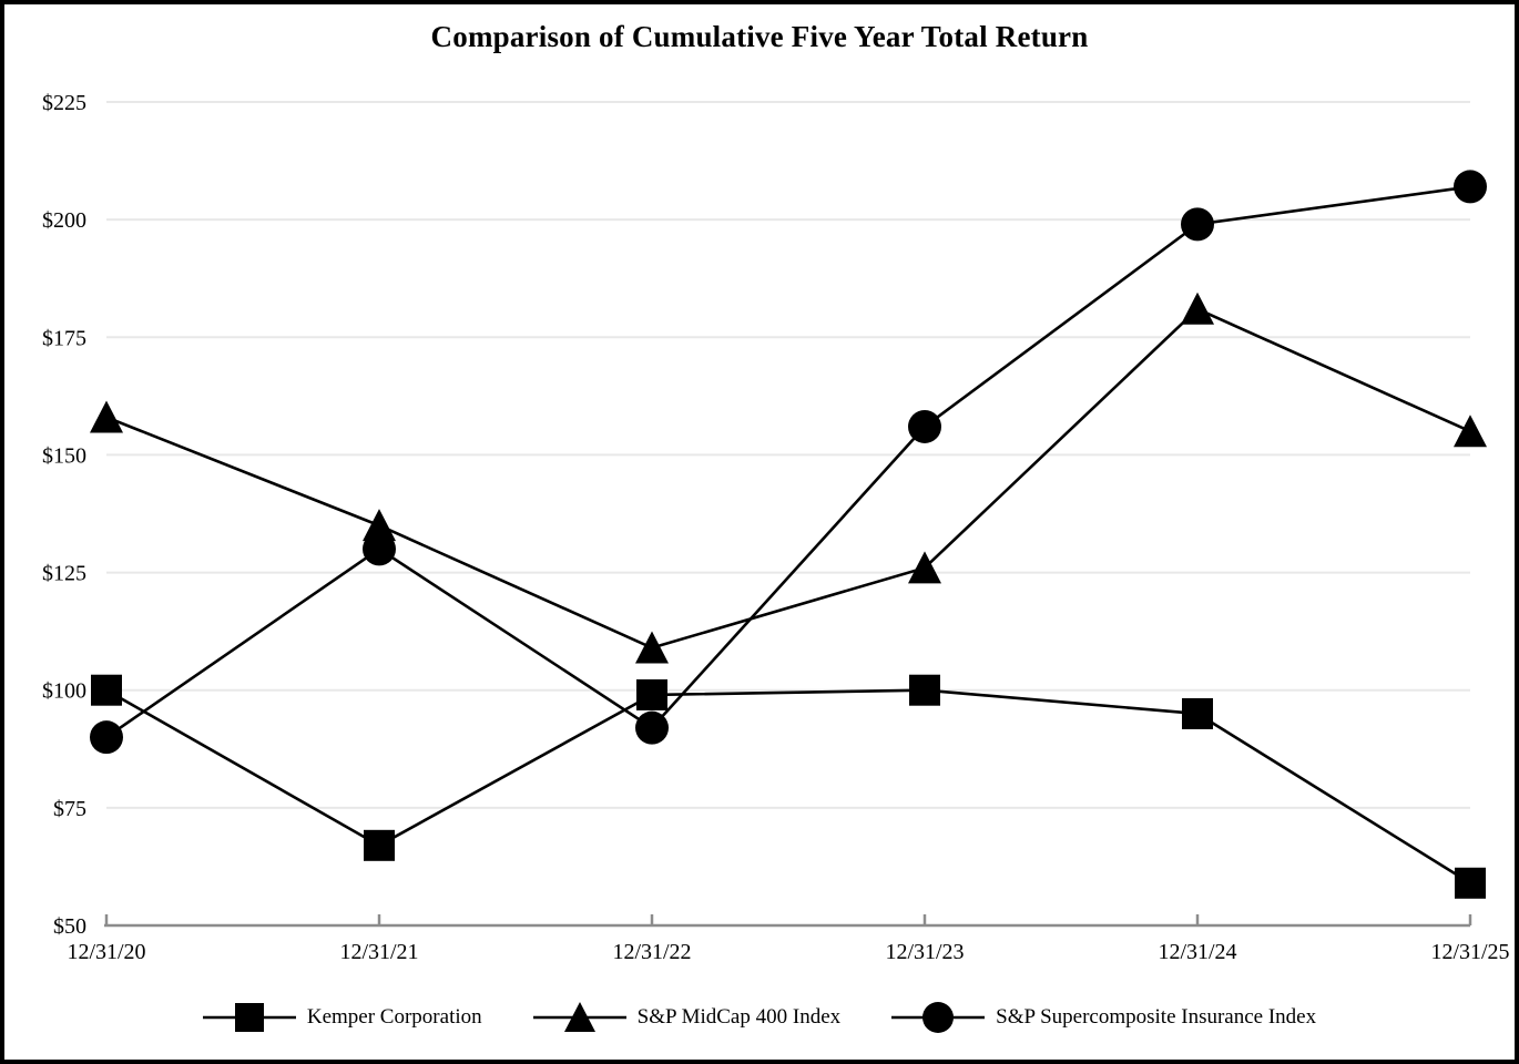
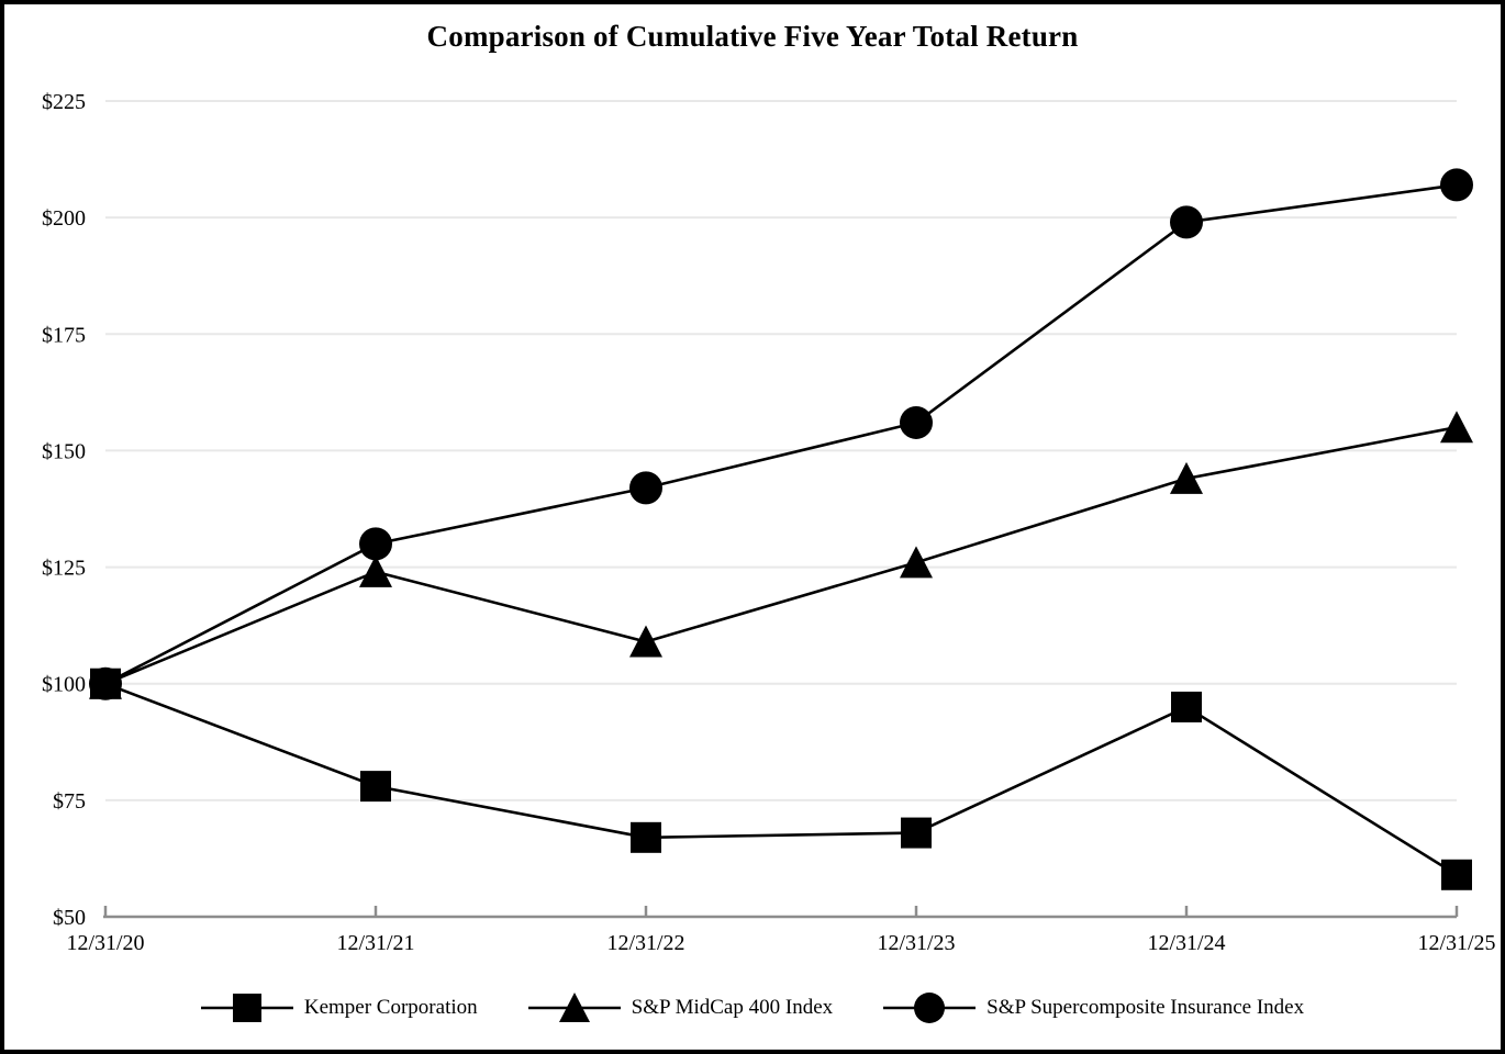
S&P MidCap 400 Index/12/31/20: $158 -> $100
S&P Supercomposite Insurance Index/12/31/20: $90 -> $100
Kemper Corporation/12/31/21: $67 -> $78
S&P MidCap 400 Index/12/31/21: $135 -> $124
Kemper Corporation/12/31/22: $99 -> $67
S&P Supercomposite Insurance Index/12/31/22: $92 -> $142
Kemper Corporation/12/31/23: $100 -> $68
S&P MidCap 400 Index/12/31/24: $181 -> $144
